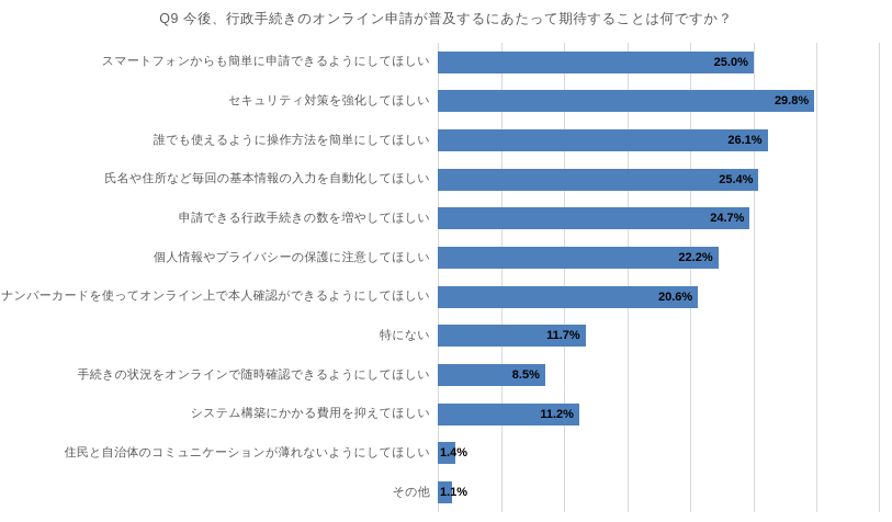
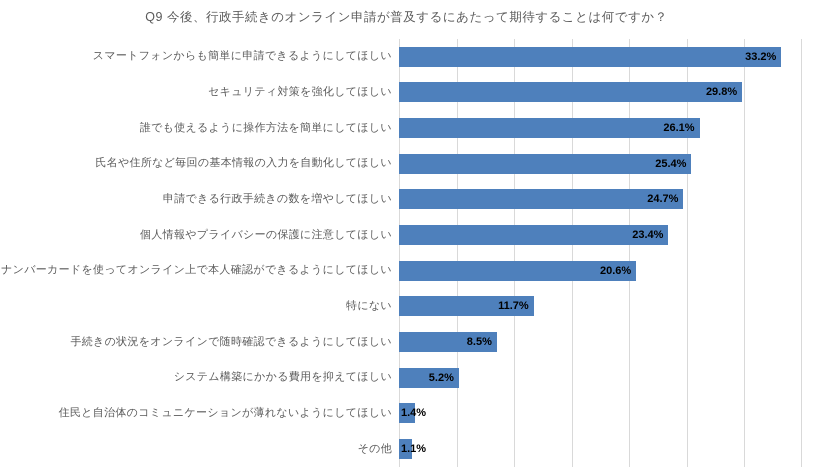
スマートフォンからも簡単に申請できるようにしてほしい: 25.0% -> 33.2%
個人情報やプライバシーの保護に注意してほしい: 22.2% -> 23.4%
システム構築にかかる費用を抑えてほしい: 11.2% -> 5.2%
